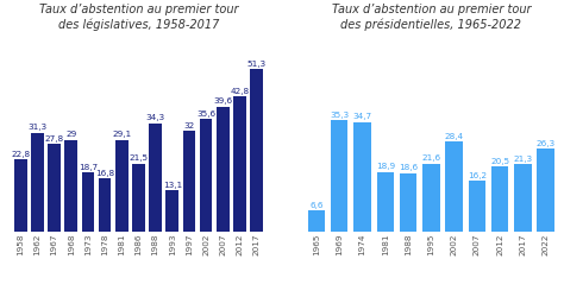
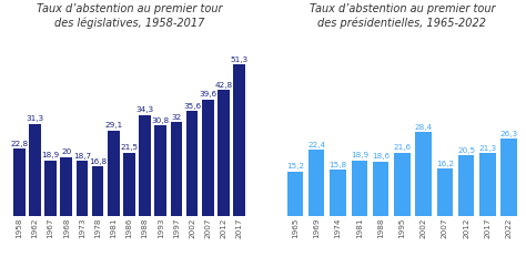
1967: 27,8 -> 18,9
1968: 29 -> 20
1993: 13,1 -> 30,8
1965: 6,6 -> 15,2
1969: 35,3 -> 22,4
1974: 34,7 -> 15,8
